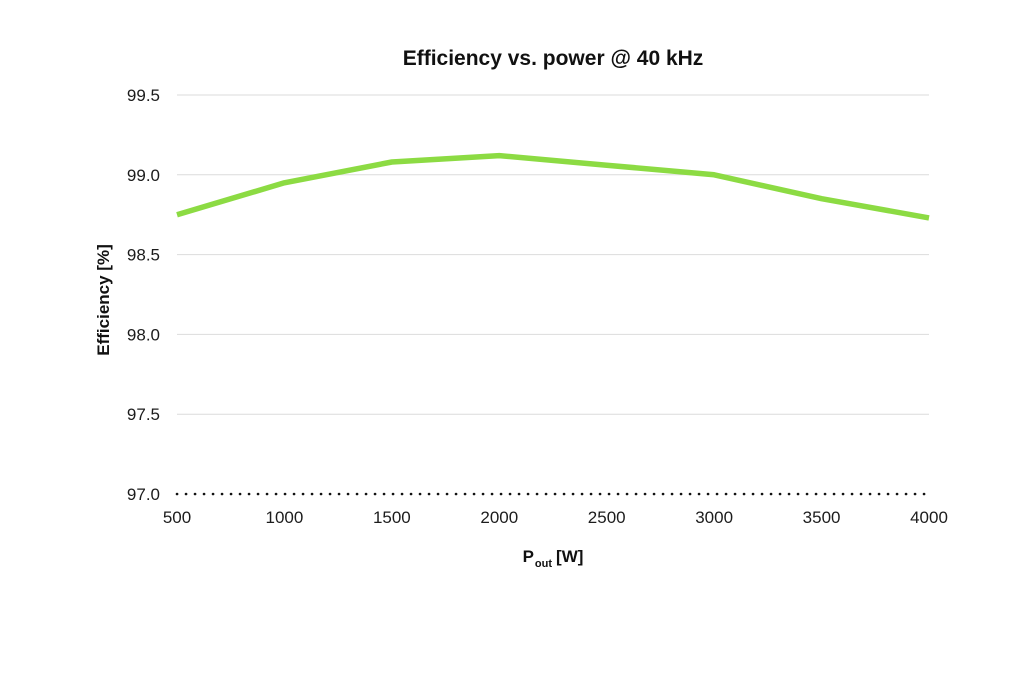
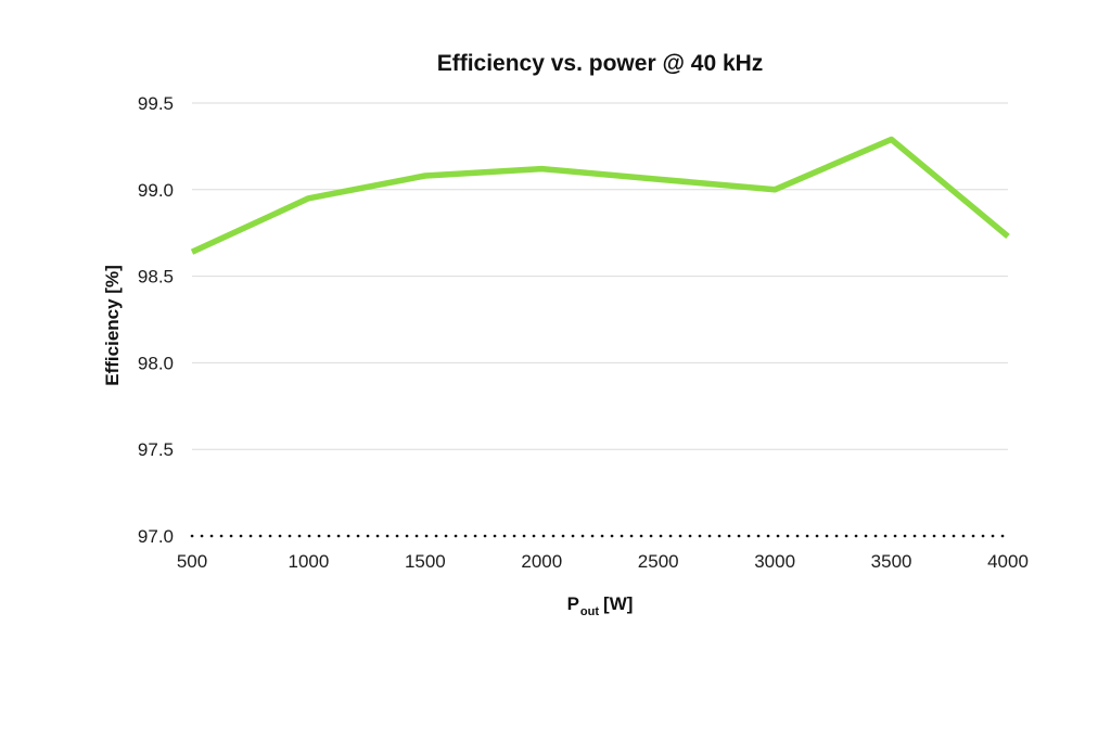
500: 98.75 -> 98.64
3500: 98.85 -> 99.29
